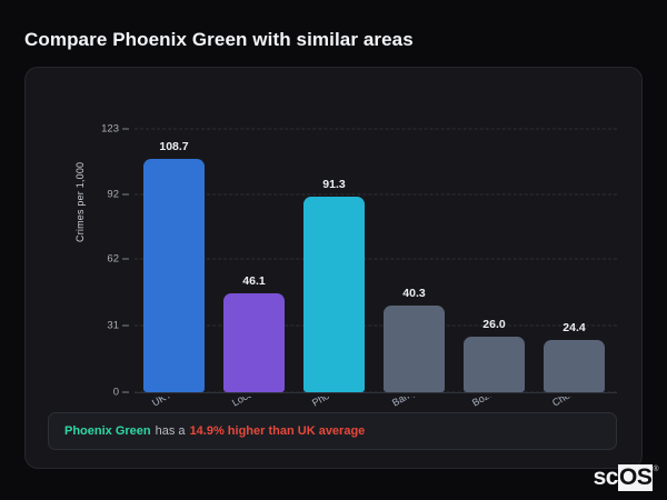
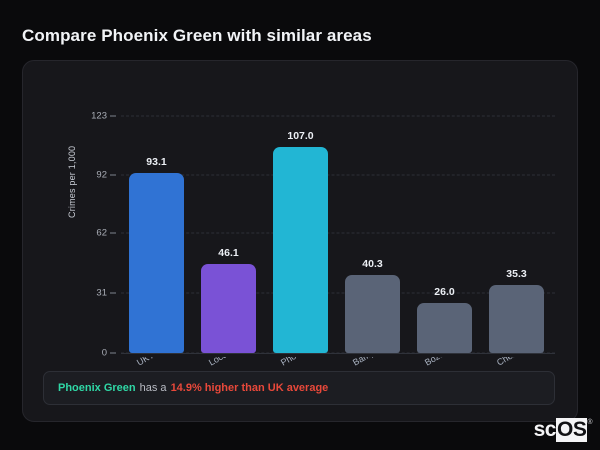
UK Average: 108.7 -> 93.1
Phoenix Gr...: 91.3 -> 107.0
Chelmondis...: 24.4 -> 35.3
